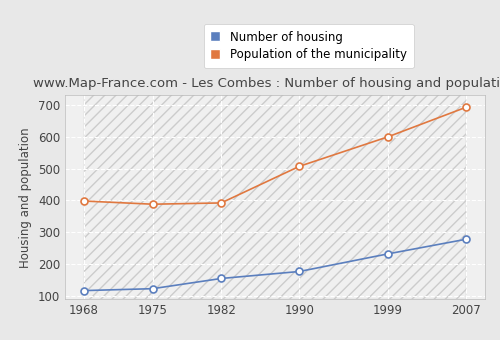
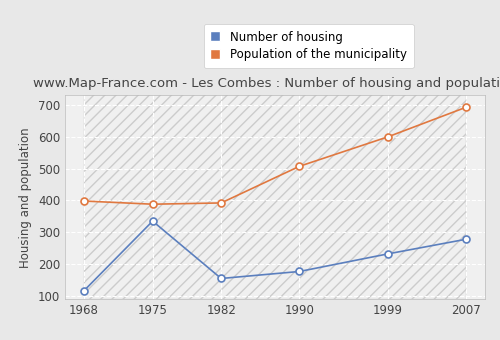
Number of housing/1975: 123 -> 335
